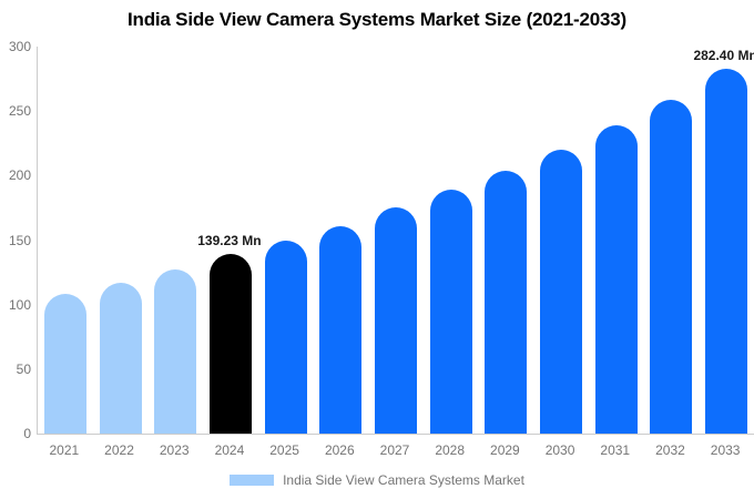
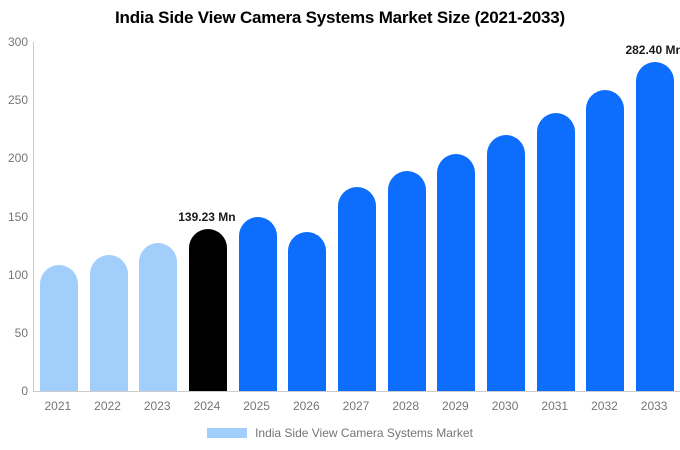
2026: 161 -> 137
